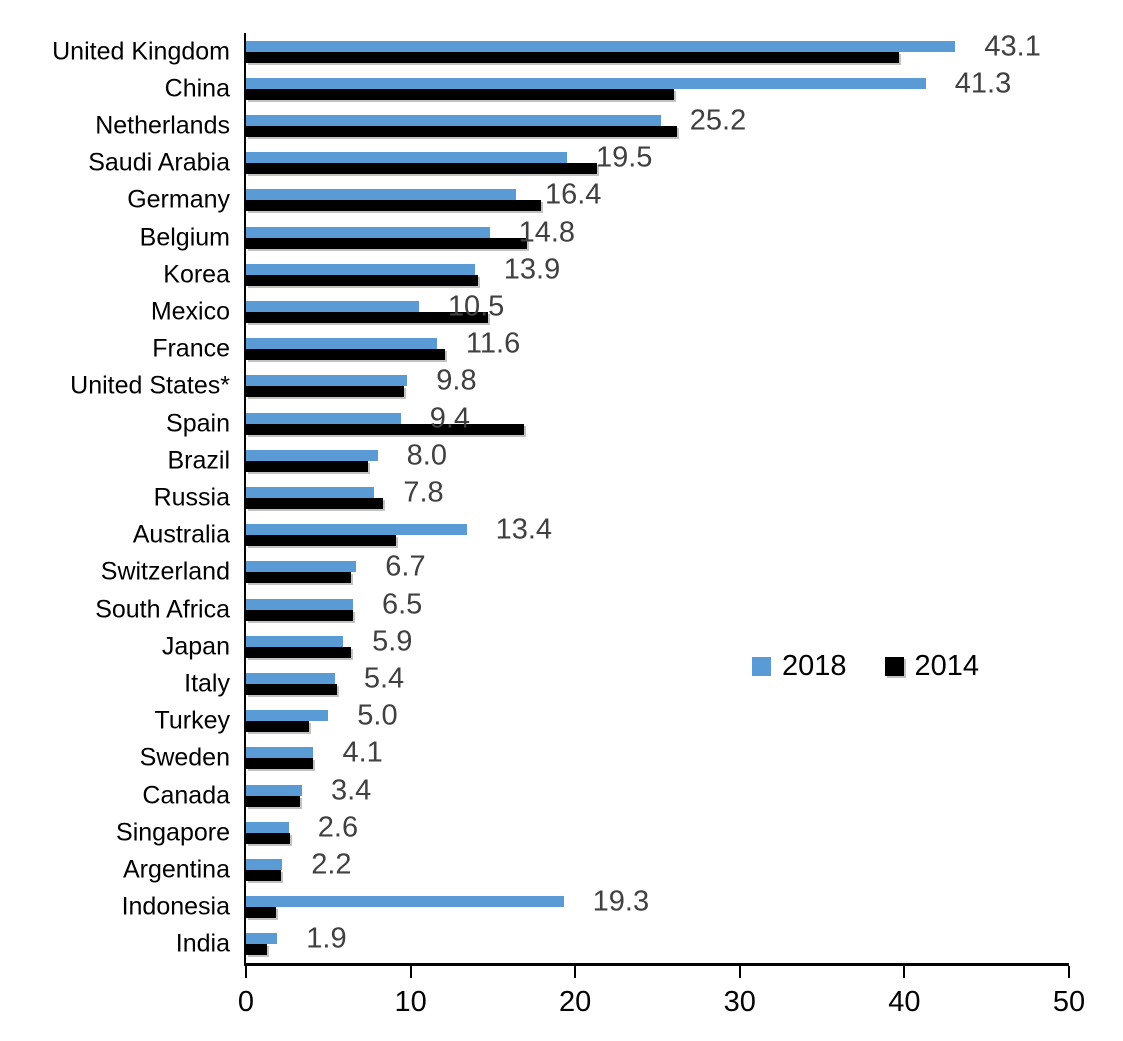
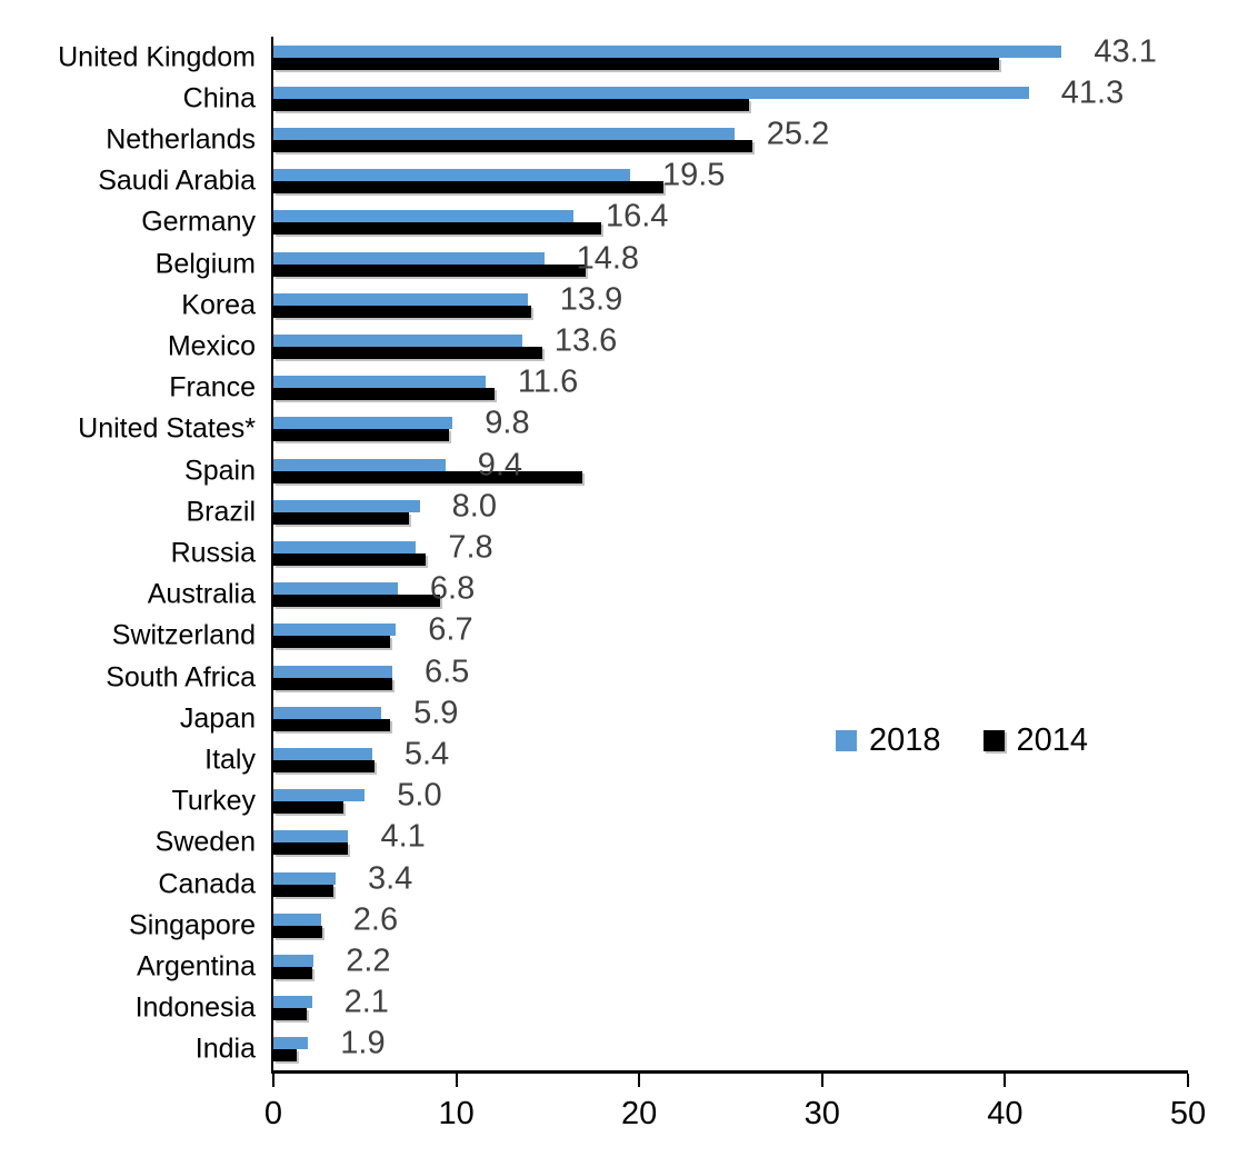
2018/Mexico: 10.5 -> 13.6
2018/Australia: 13.4 -> 6.8
2018/Indonesia: 19.3 -> 2.1
